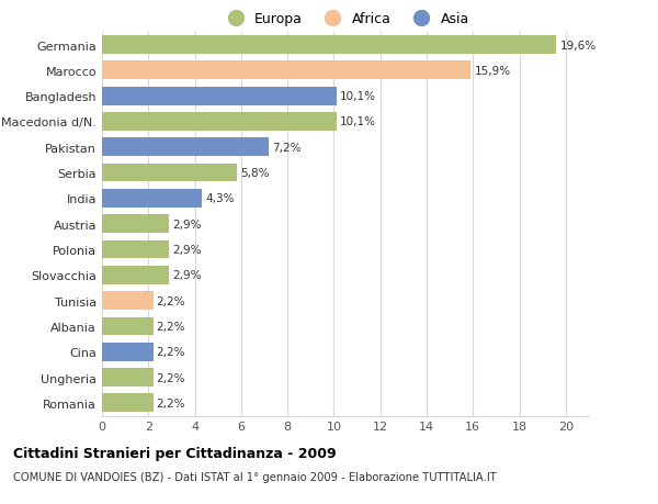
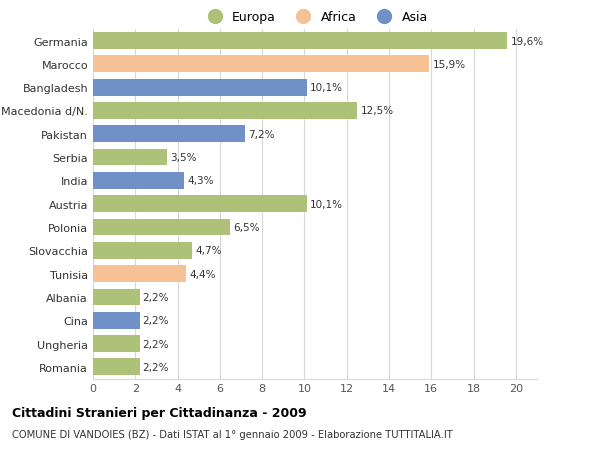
Macedonia d/N.: 10,1% -> 12,5%
Serbia: 5,8% -> 3,5%
Austria: 2,9% -> 10,1%
Polonia: 2,9% -> 6,5%
Slovacchia: 2,9% -> 4,7%
Tunisia: 2,2% -> 4,4%
